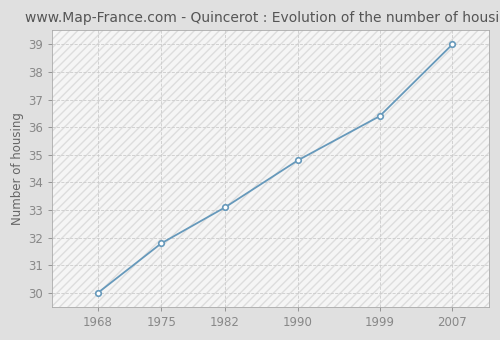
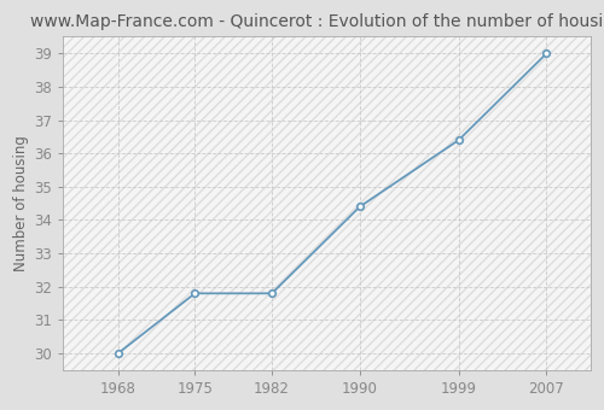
1982: 33.1 -> 31.8
1990: 34.8 -> 34.4
